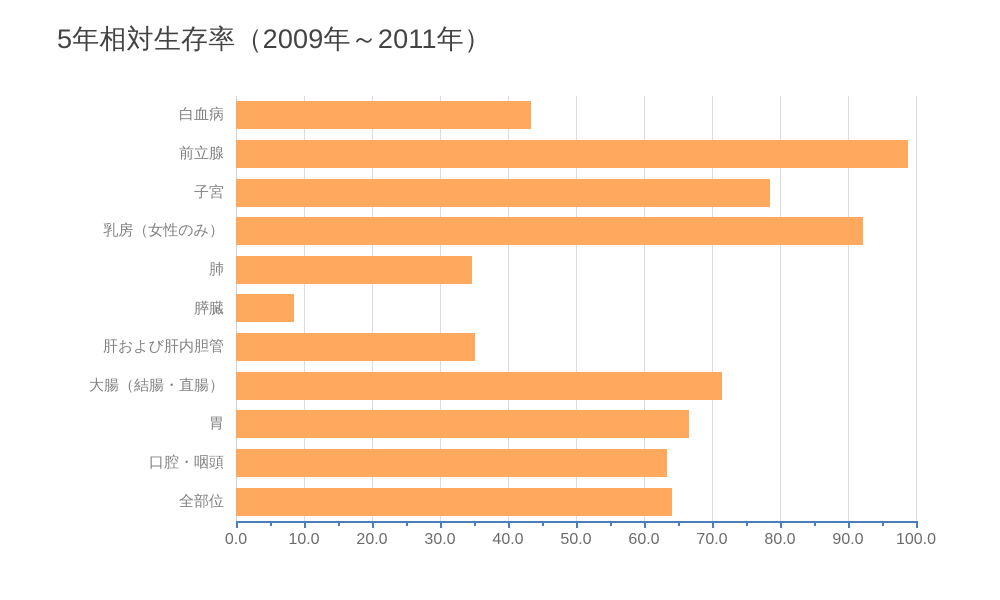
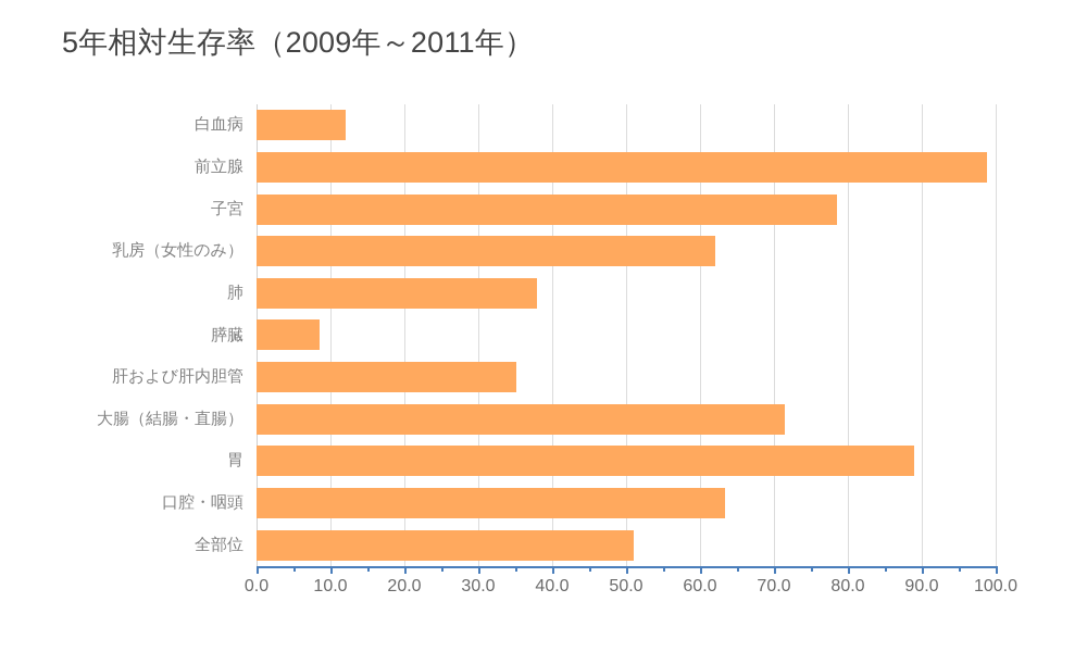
白血病: 43 -> 12
乳房（女性のみ）: 92 -> 62
肺: 35 -> 38
胃: 67 -> 89
全部位: 64 -> 51
